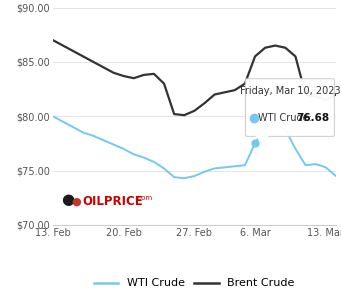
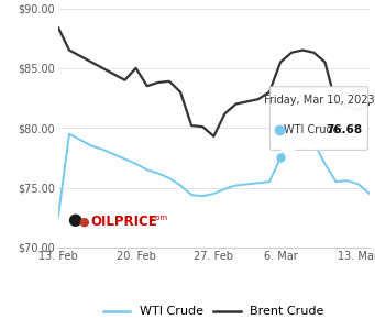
WTI Crude/13. Feb: $80.0 -> $72.5
Brent Crude/13. Feb: $87.0 -> $88.4
Brent Crude/20. Feb: $83.7 -> $85.0
Brent Crude/27. Feb: $80.5 -> $79.3
